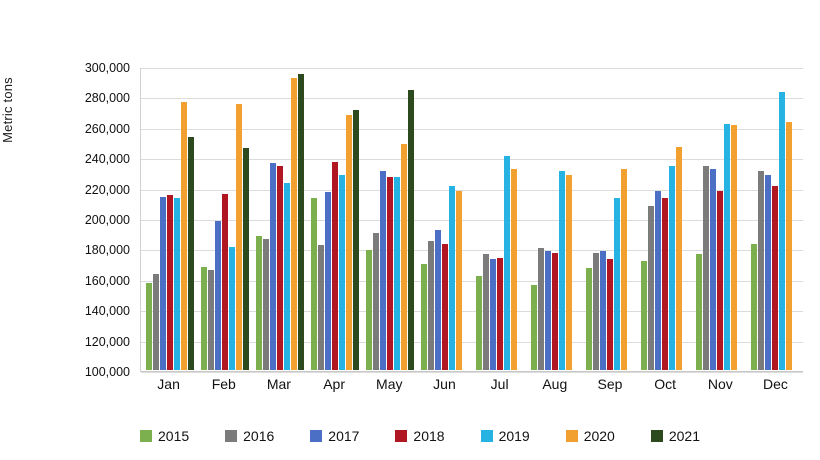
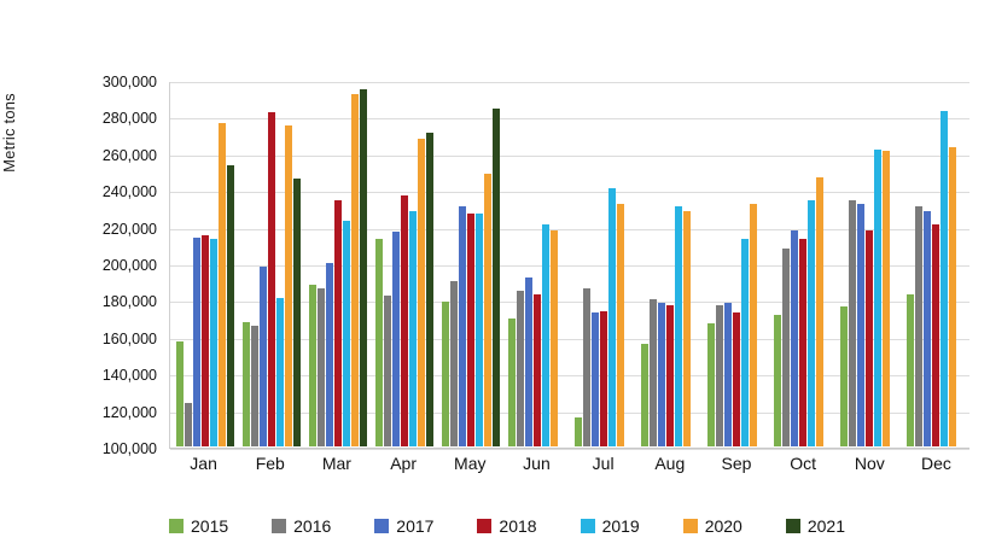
2016/Jan: 163000 -> 124000
2018/Feb: 216000 -> 282000
2017/Mar: 236000 -> 200000
2015/Jul: 162000 -> 116000
2016/Jul: 176000 -> 186000
